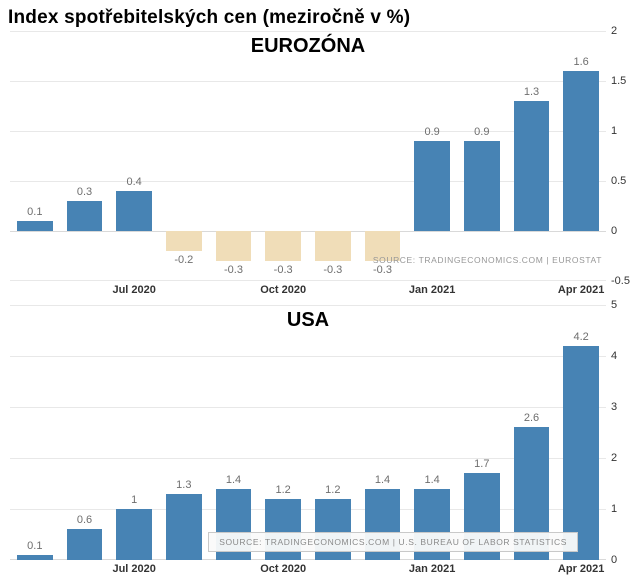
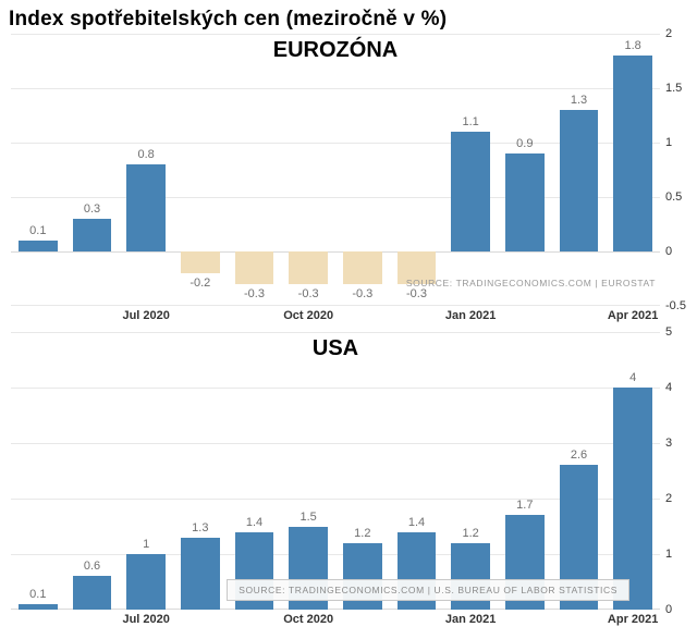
EUROZÓNA/Jul 2020: 0.4 -> 0.8
EUROZÓNA/Jan 2021: 0.9 -> 1.1
EUROZÓNA/Apr 2021: 1.6 -> 1.8
USA/Oct 2020: 1.2 -> 1.5
USA/Jan 2021: 1.4 -> 1.2
USA/Apr 2021: 4.2 -> 4
